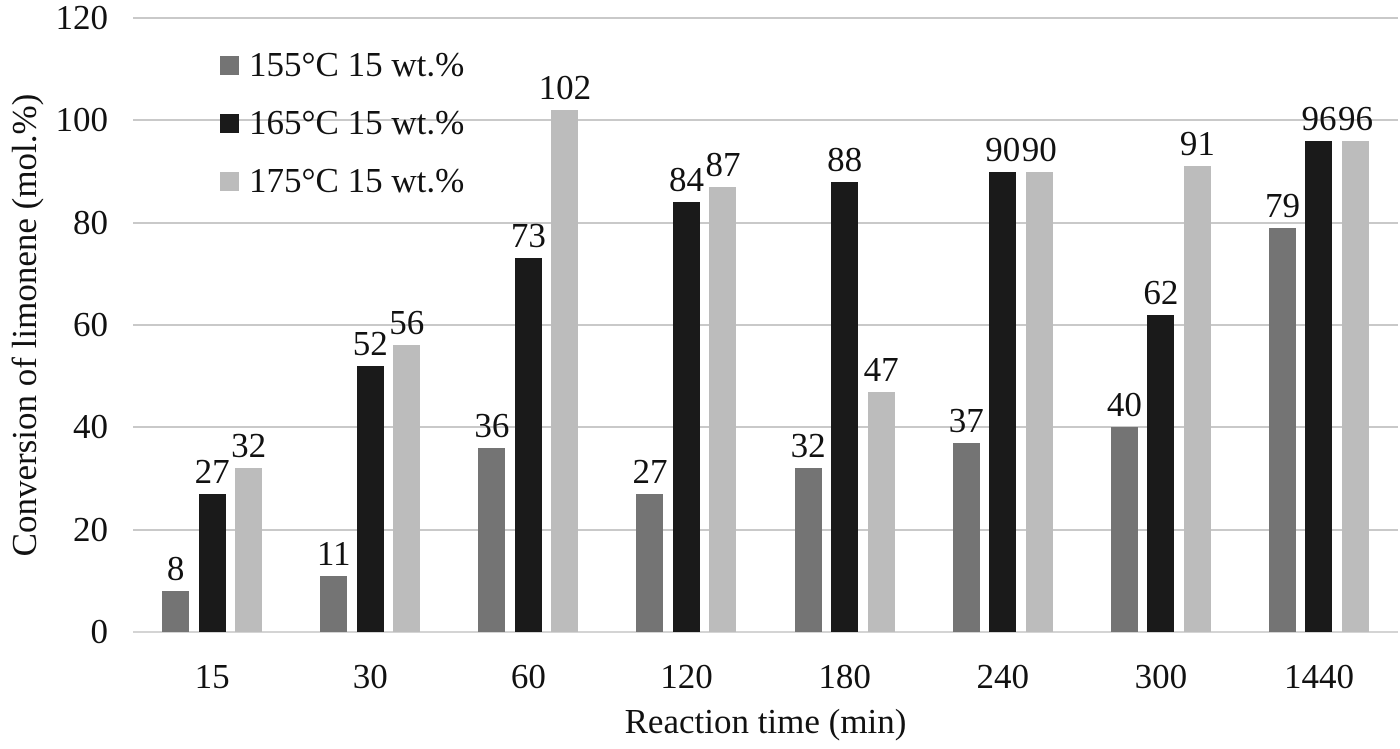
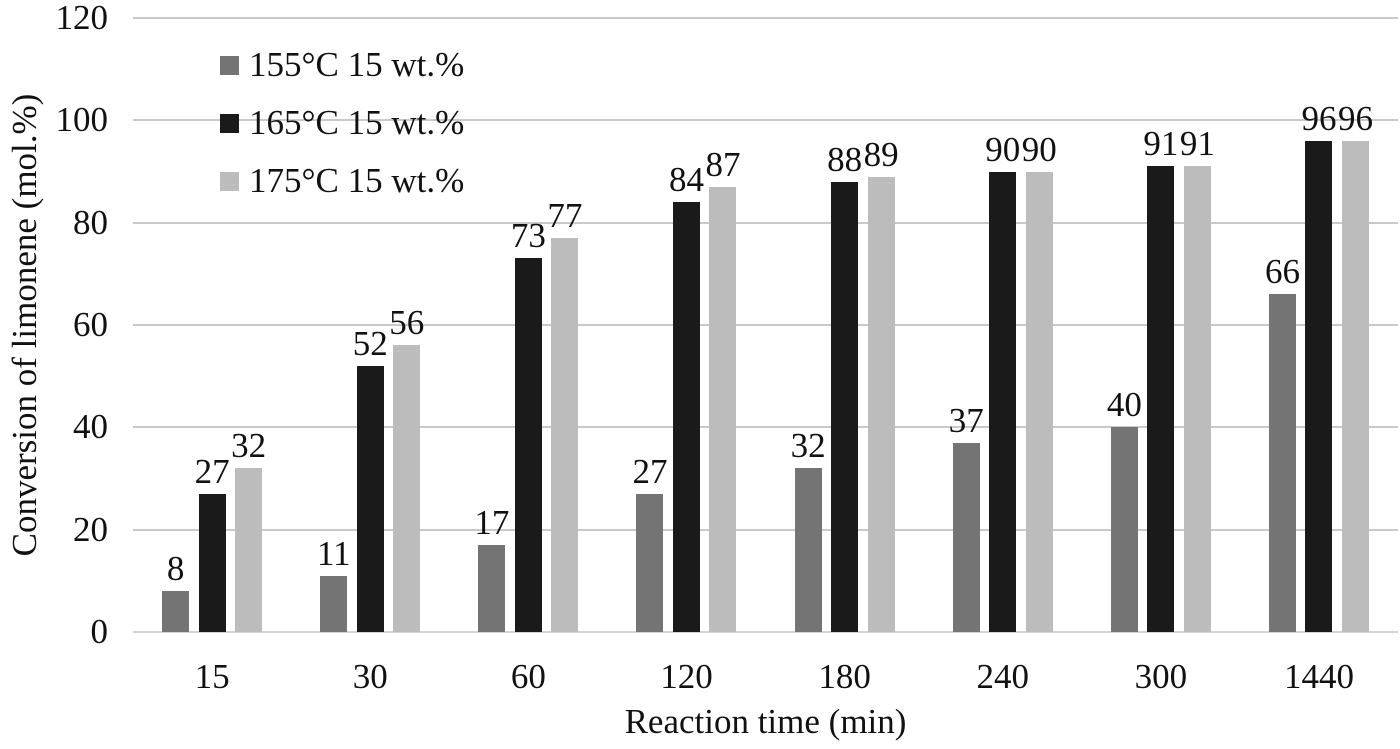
155°C 15 wt.%/60: 36 -> 17
175°C 15 wt.%/60: 102 -> 77
175°C 15 wt.%/180: 47 -> 89
165°C 15 wt.%/300: 62 -> 91
155°C 15 wt.%/1440: 79 -> 66
